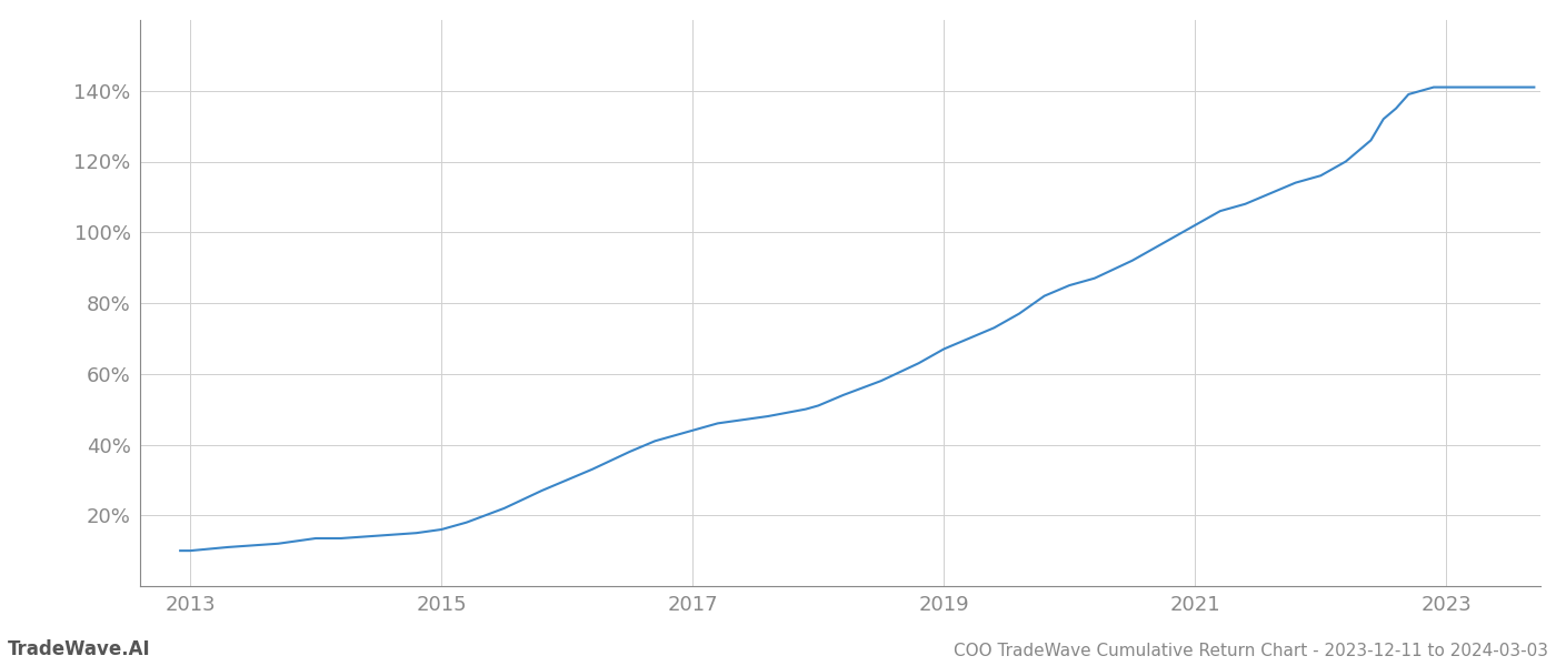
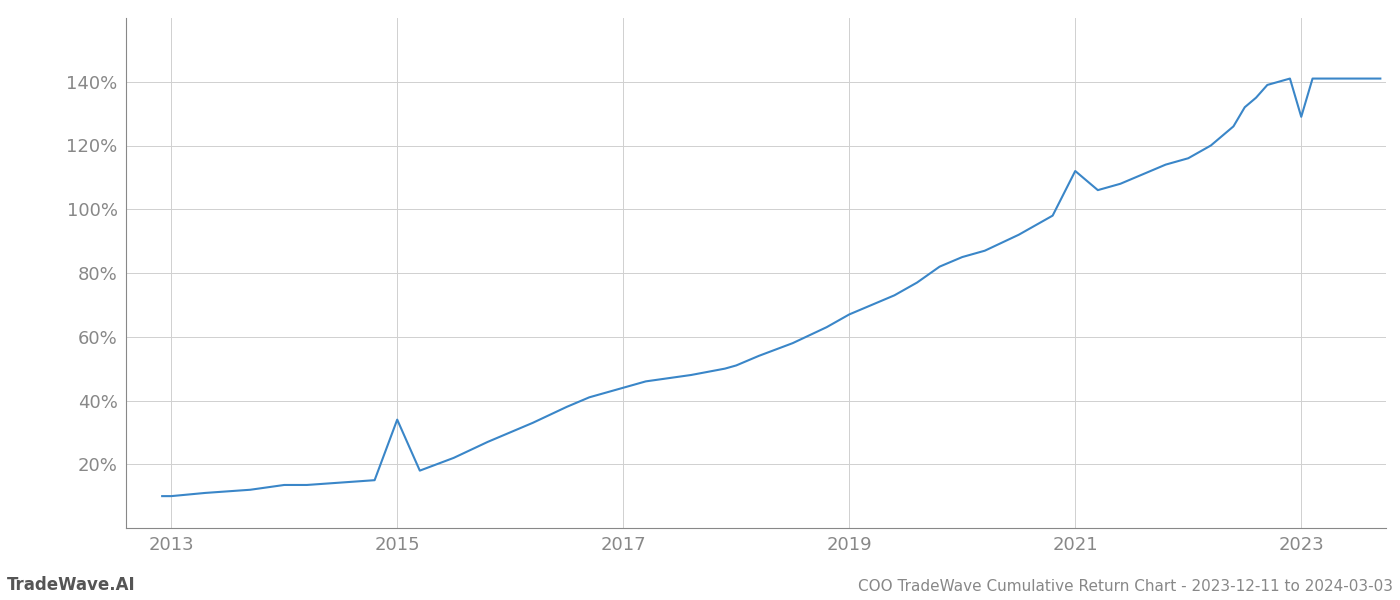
2015: 16.0% -> 34.0%
2021: 102.0% -> 112.0%
2023: 141.0% -> 129.0%
